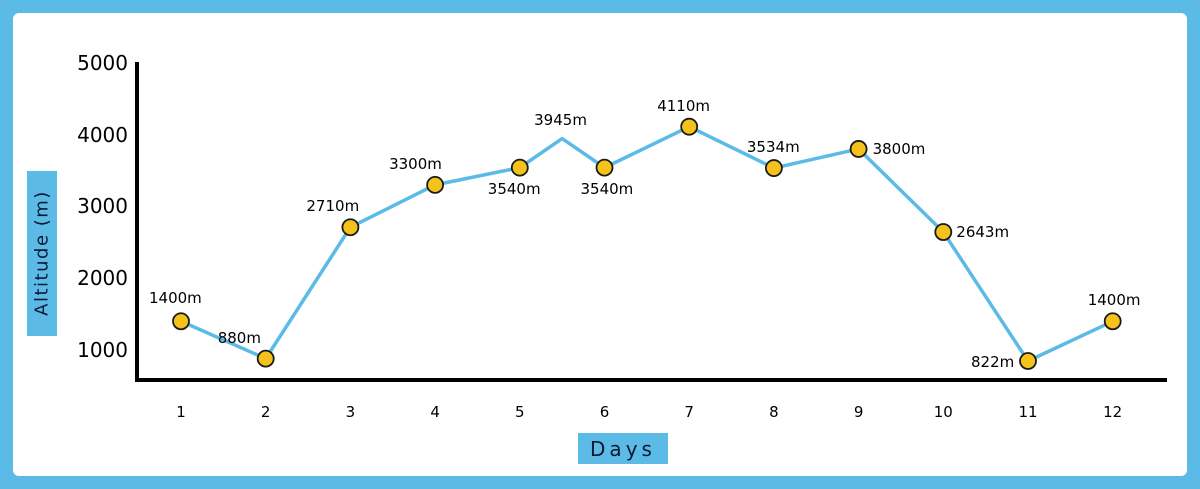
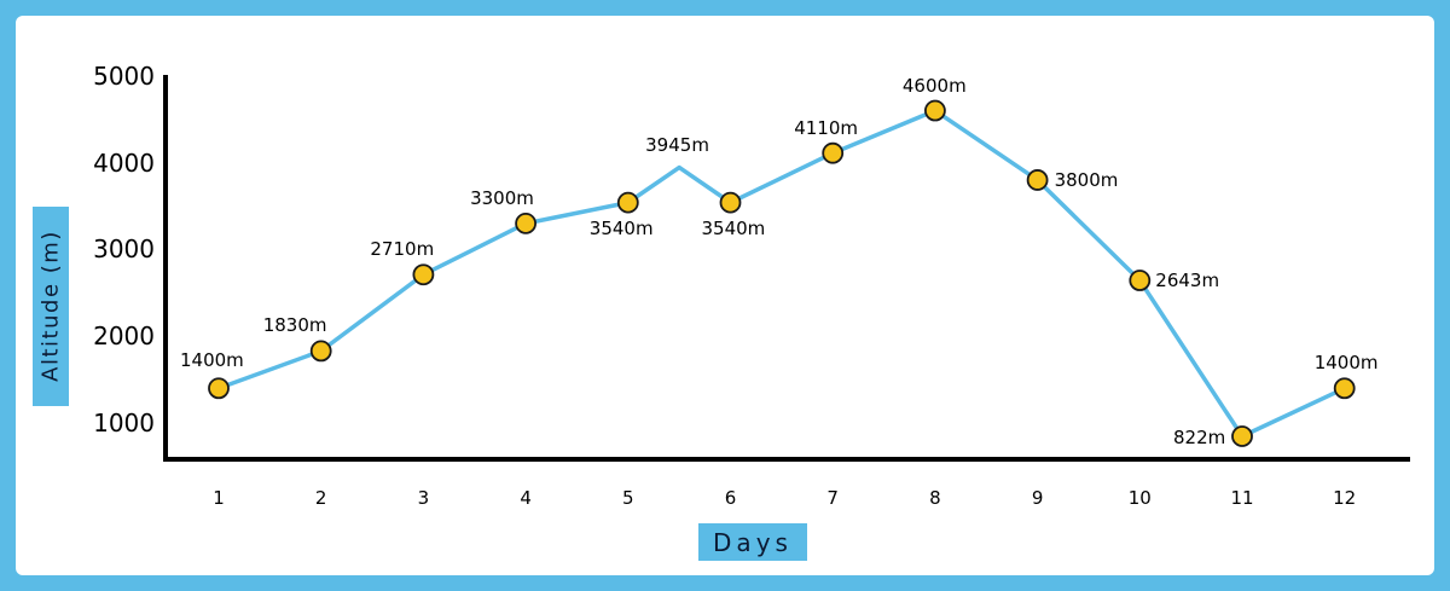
2: 880m -> 1830m
8: 3534m -> 4600m
